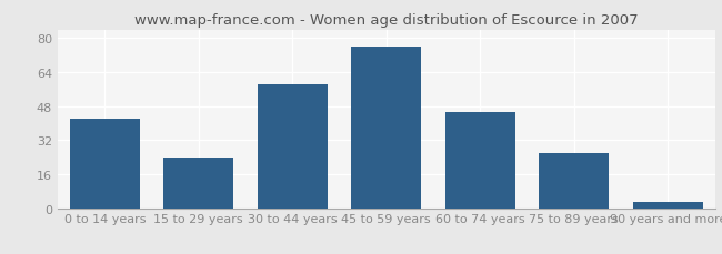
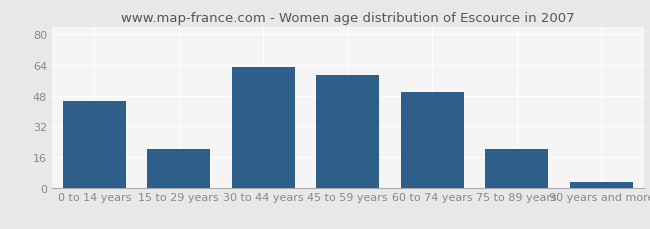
0 to 14 years: 42 -> 45
15 to 29 years: 24 -> 20
30 to 44 years: 58 -> 63
45 to 59 years: 76 -> 59
60 to 74 years: 45 -> 50
75 to 89 years: 26 -> 20
